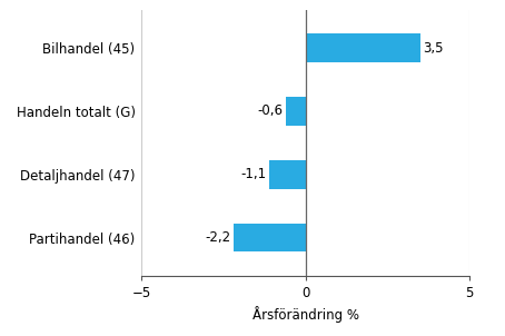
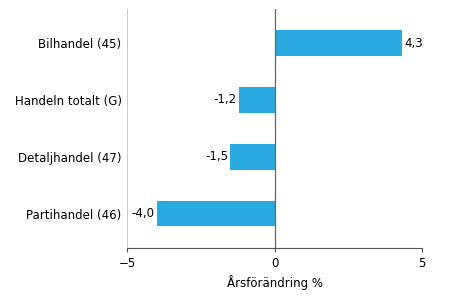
Bilhandel (45): 3,5 -> 4,3
Handeln totalt (G): -0,6 -> -1,2
Detaljhandel (47): -1,1 -> -1,5
Partihandel (46): -2,2 -> -4,0
